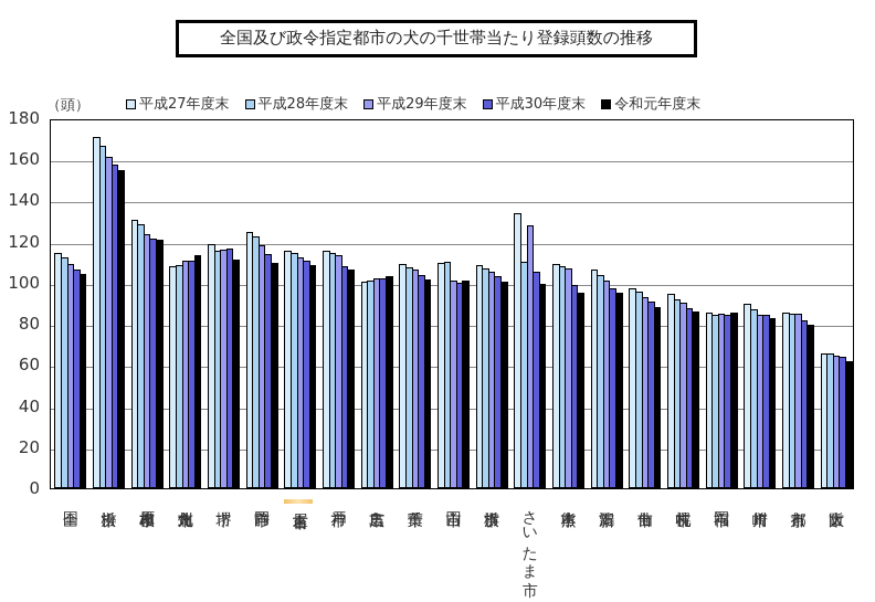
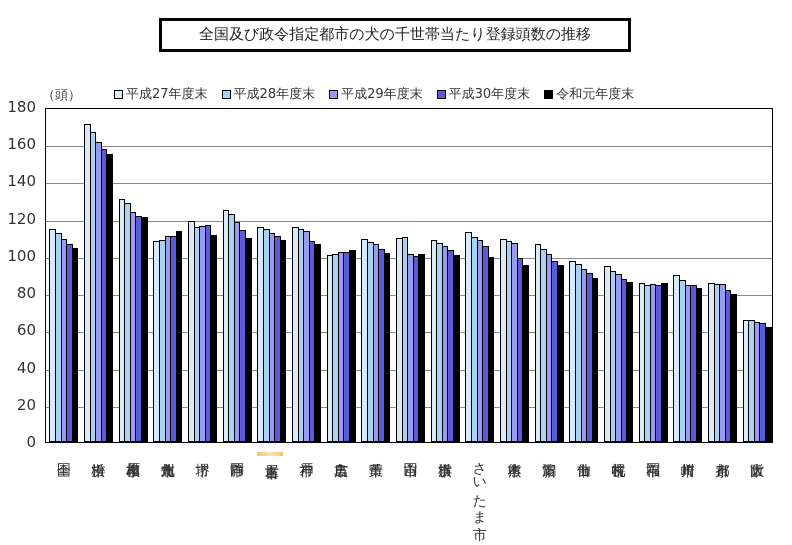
平成27年度末/さいたま市: 134 -> 113
平成29年度末/さいたま市: 128 -> 108
